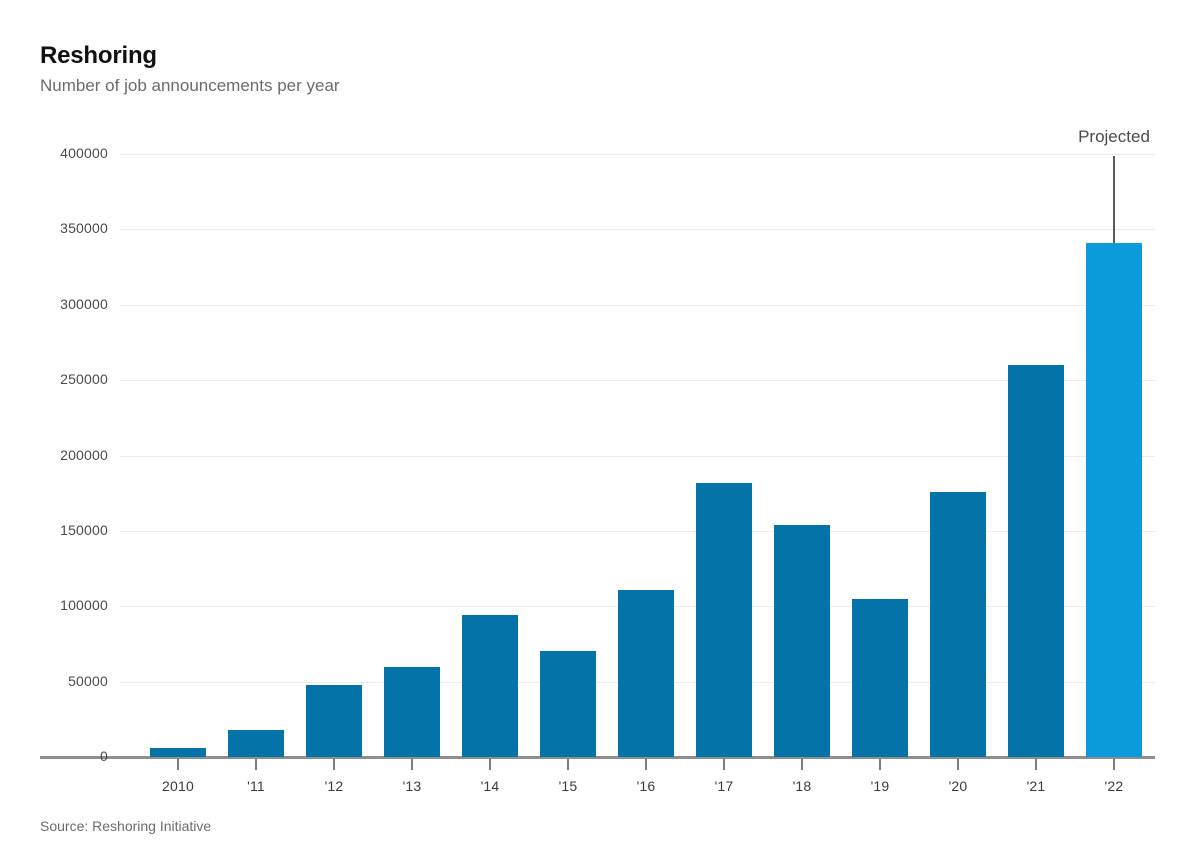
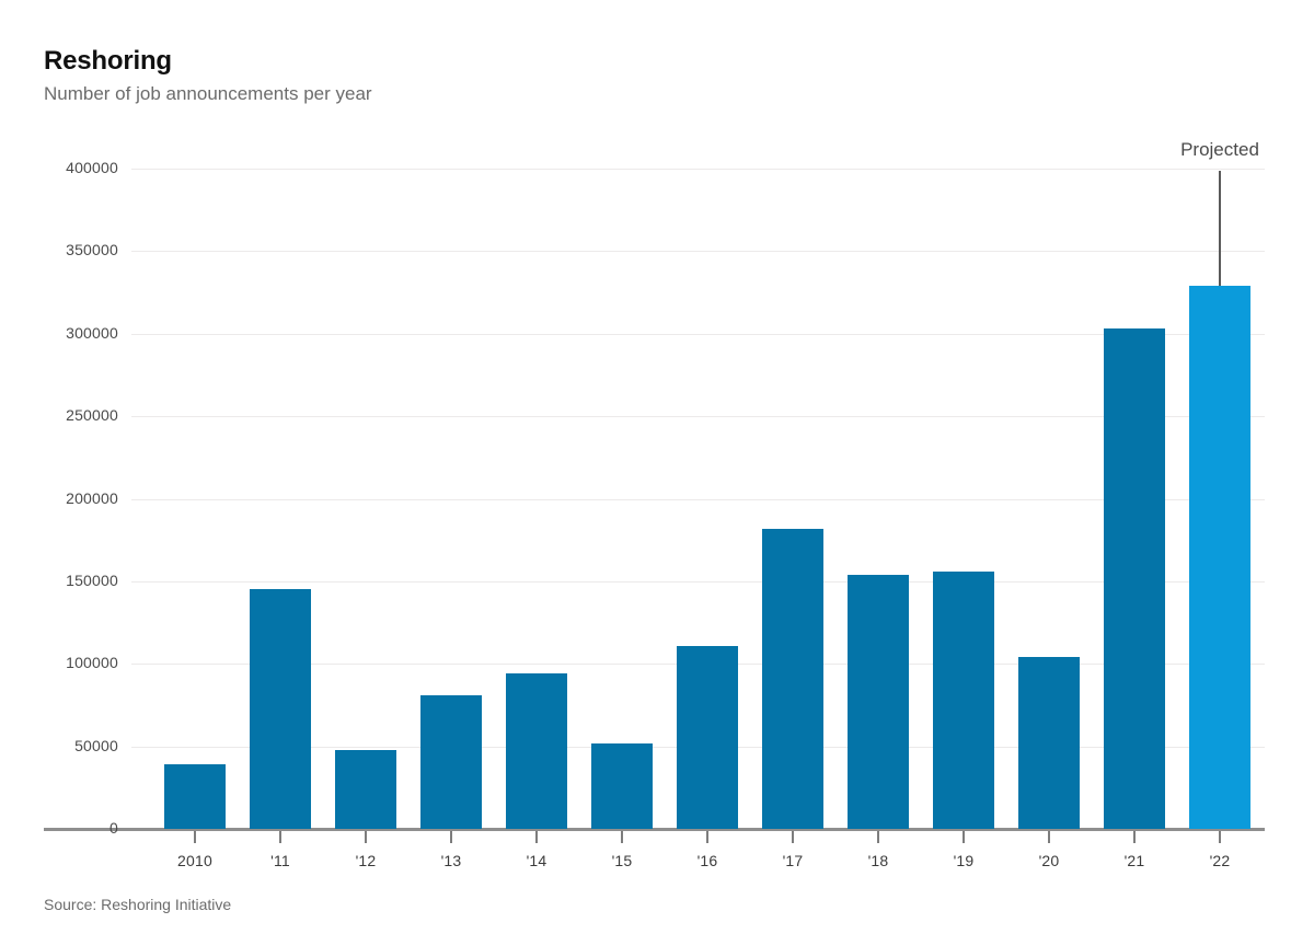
2010: 6000 -> 39000
'11: 18000 -> 145000
'13: 60000 -> 81000
'15: 70000 -> 52000
'19: 105000 -> 156000
'20: 176000 -> 104000
'21: 260000 -> 303000
'22: 341000 -> 329000
